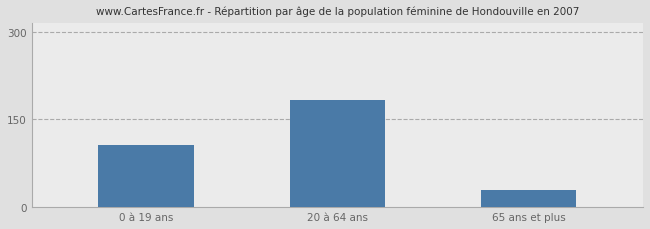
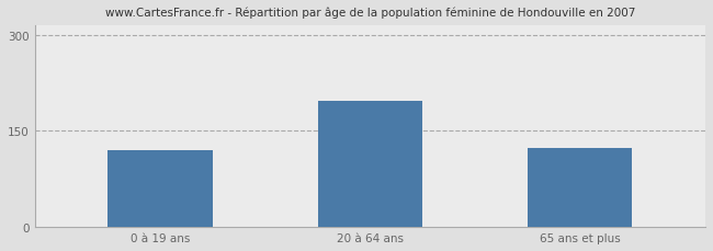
0 à 19 ans: 107 -> 120
20 à 64 ans: 183 -> 196
65 ans et plus: 30 -> 124
